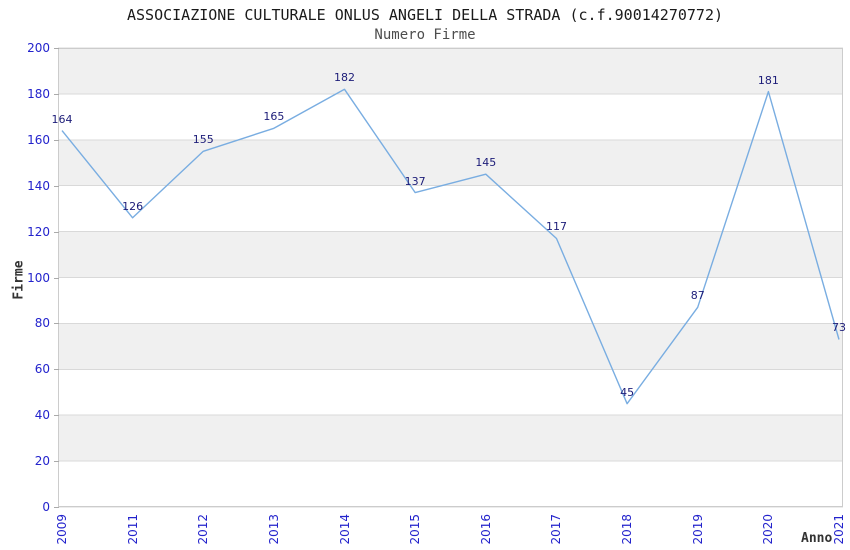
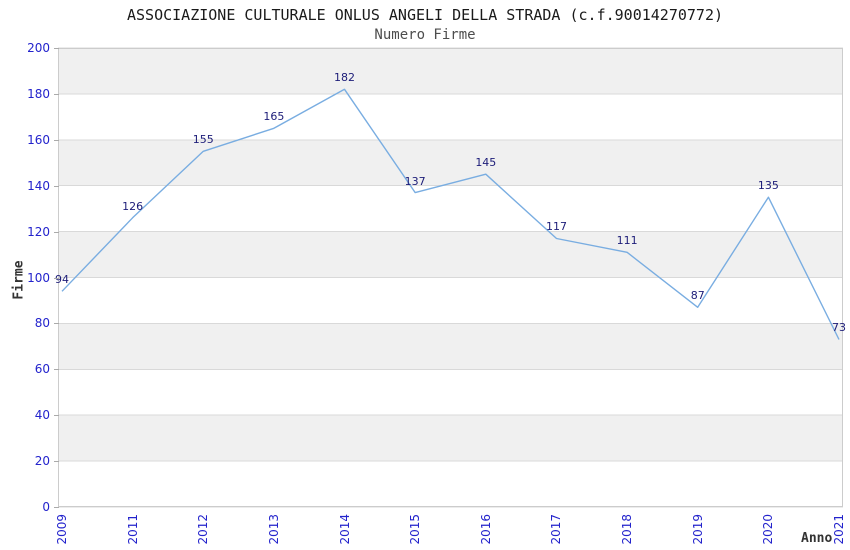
2009: 164 -> 94
2018: 45 -> 111
2020: 181 -> 135
